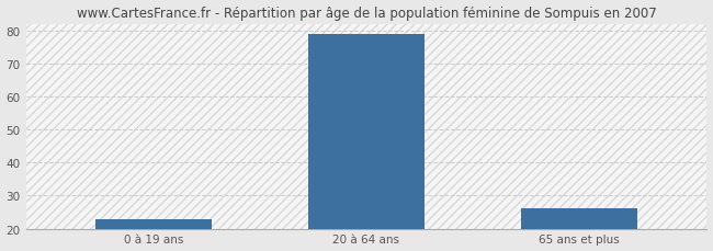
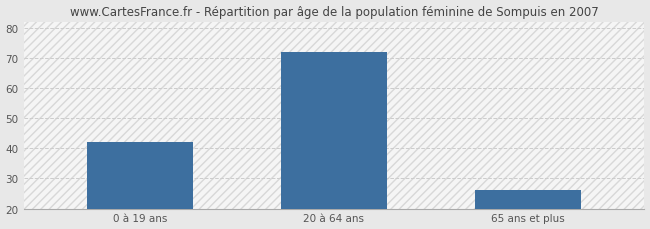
0 à 19 ans: 23 -> 42
20 à 64 ans: 79 -> 72
